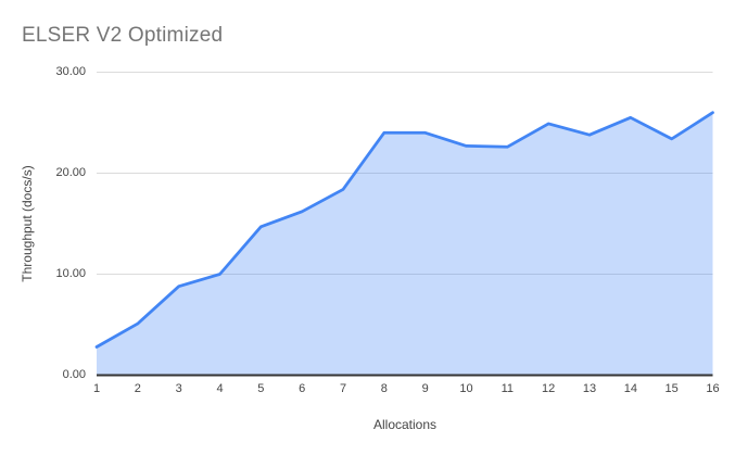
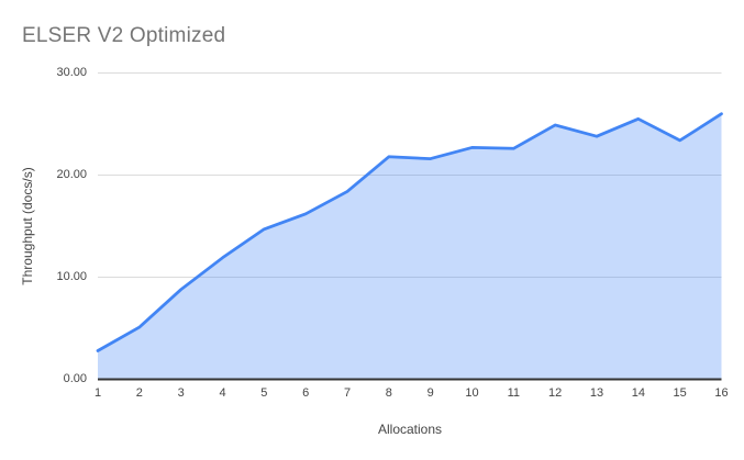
4: 10 -> 12
8: 24 -> 22
9: 24 -> 22
